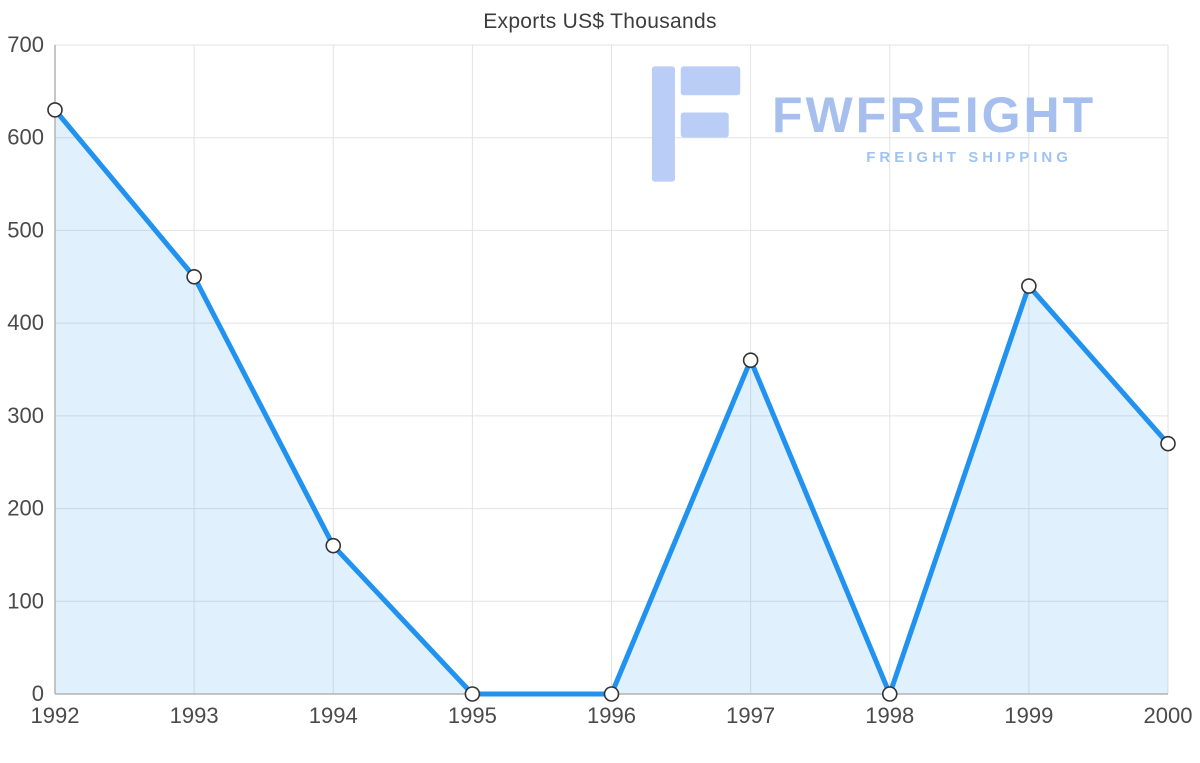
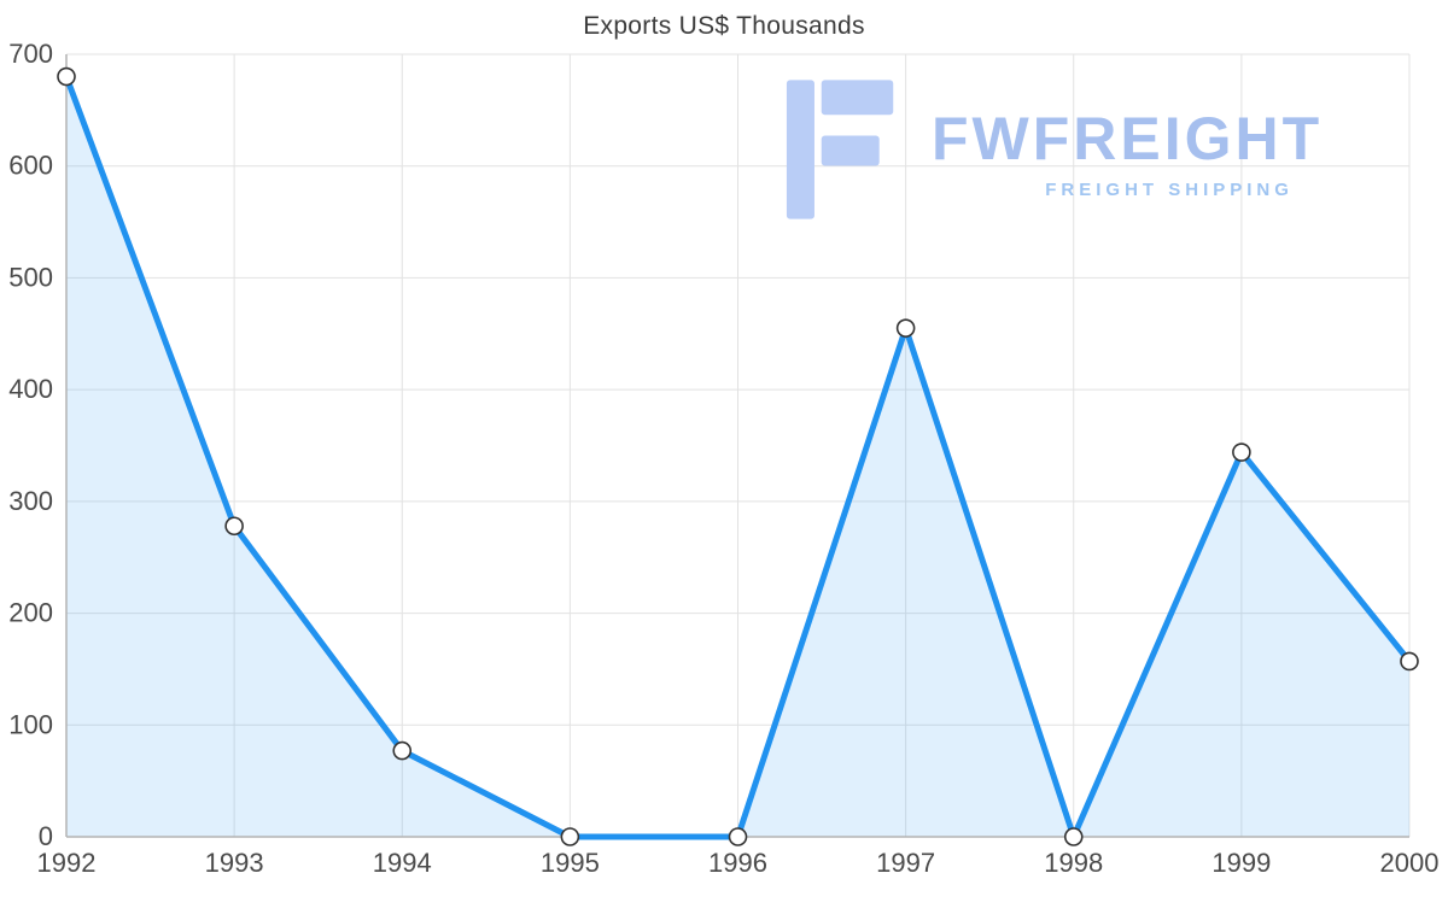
1992: 630 -> 680
1993: 450 -> 280
1994: 160 -> 80
1997: 360 -> 460
1999: 440 -> 340
2000: 270 -> 160
